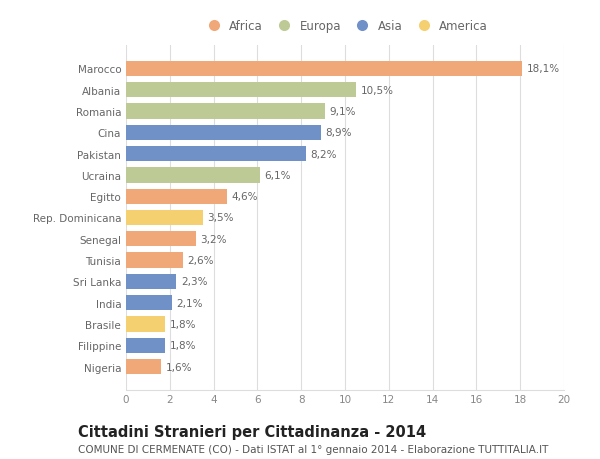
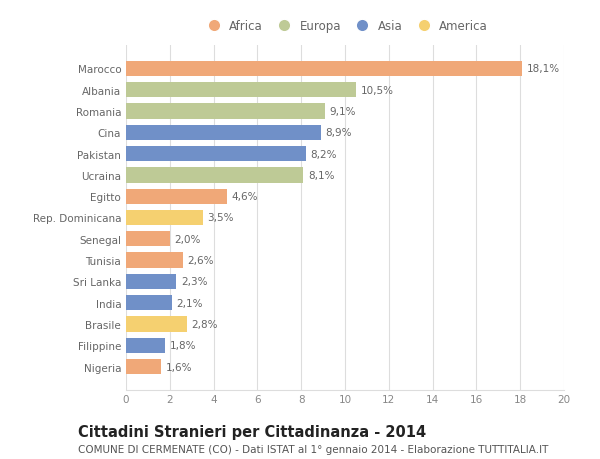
Ucraina: 6,1% -> 8,1%
Senegal: 3,2% -> 2,0%
Brasile: 1,8% -> 2,8%
